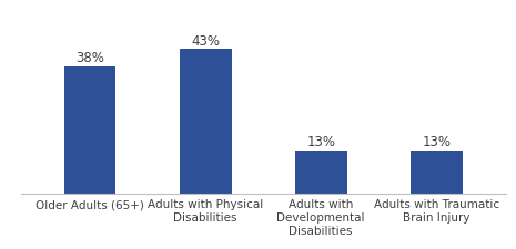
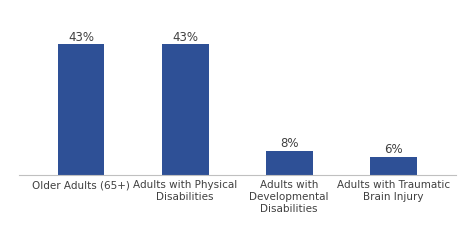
Older Adults (65+): 38% -> 43%
Adults with Developmental Disabilities: 13% -> 8%
Adults with Traumatic Brain Injury: 13% -> 6%
